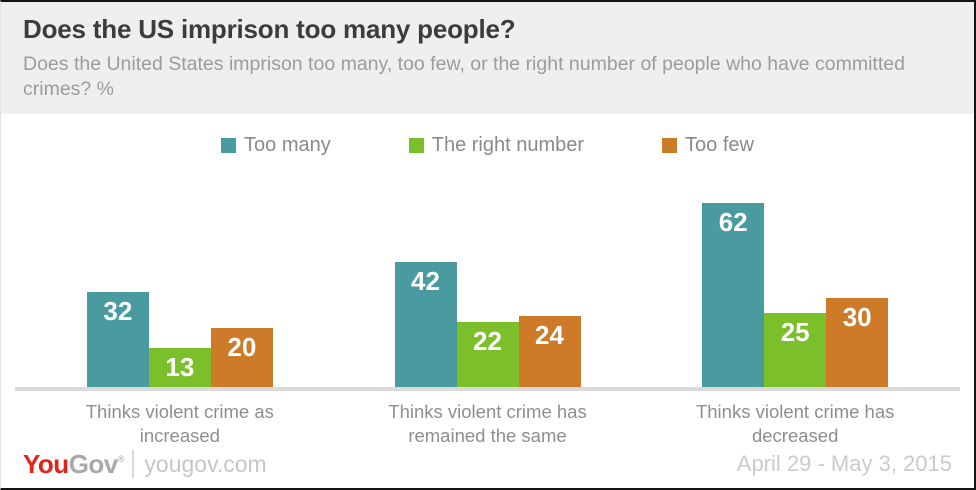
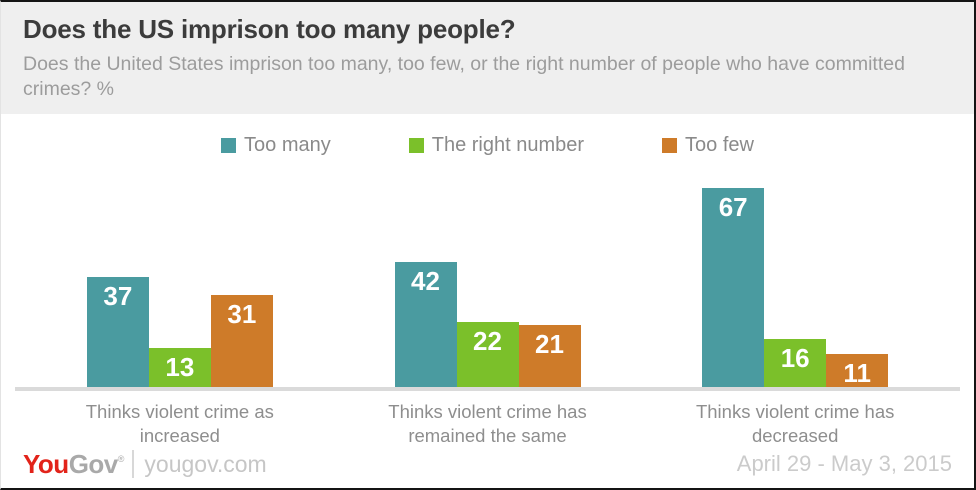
Too many/Thinks violent crime as increased: 32 -> 37
Too few/Thinks violent crime as increased: 20 -> 31
Too few/Thinks violent crime has remained the same: 24 -> 21
Too many/Thinks violent crime has decreased: 62 -> 67
The right number/Thinks violent crime has decreased: 25 -> 16
Too few/Thinks violent crime has decreased: 30 -> 11
